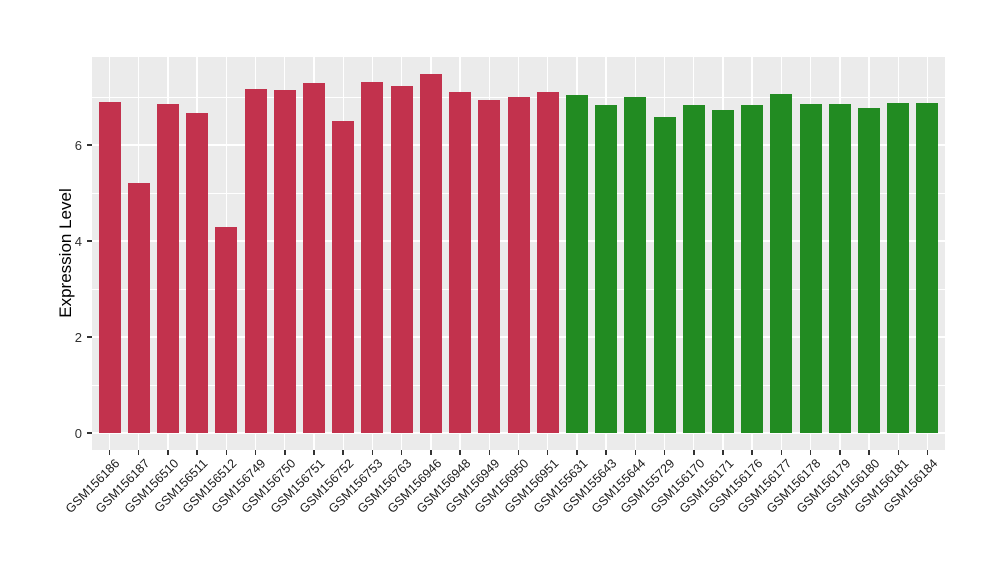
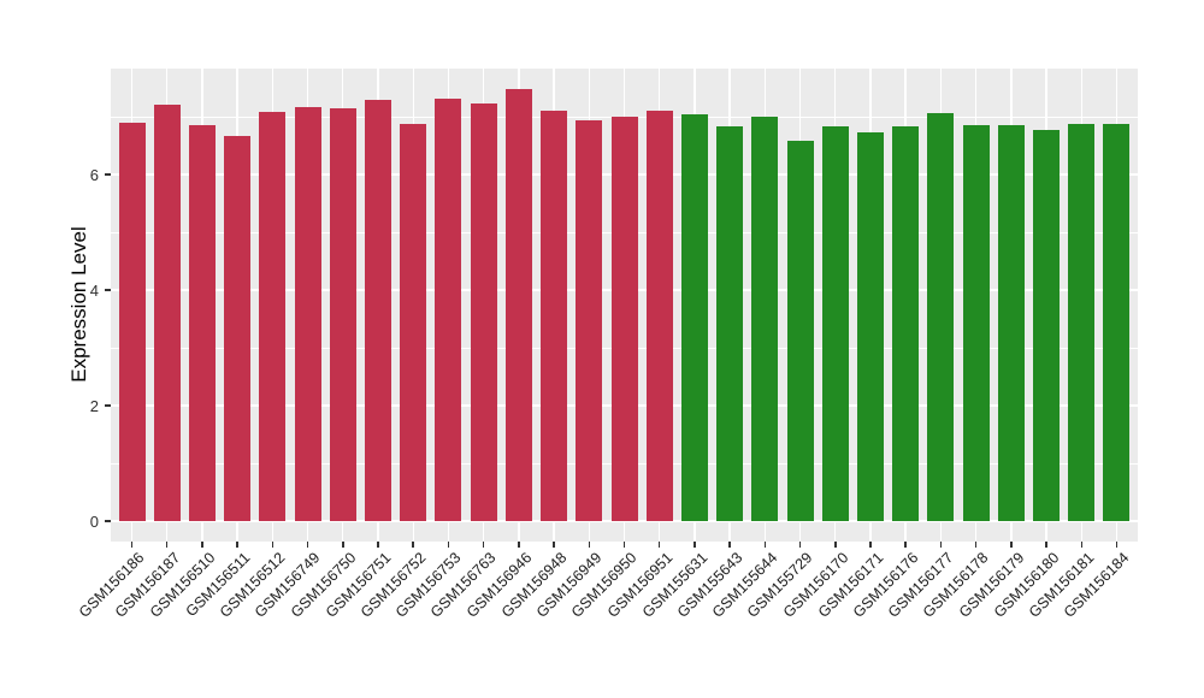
GSM156187: 5.2 -> 7.2
GSM156512: 4.3 -> 7.1
GSM156752: 6.5 -> 6.9
